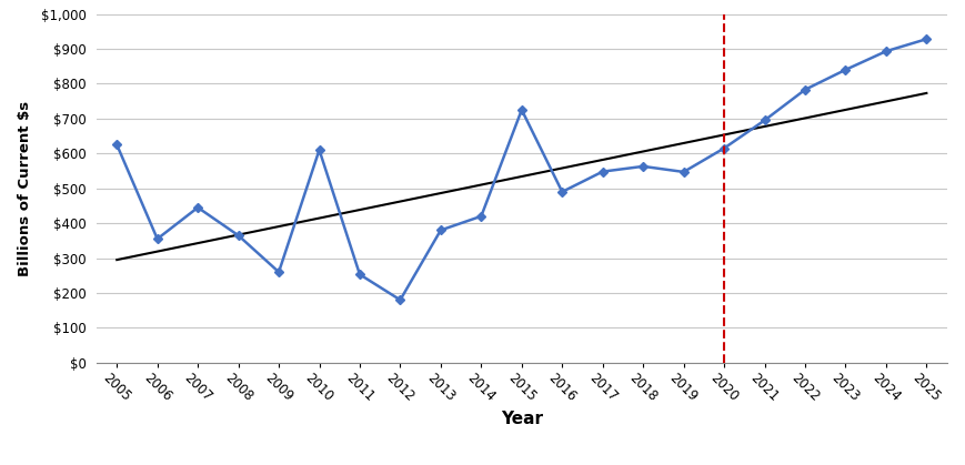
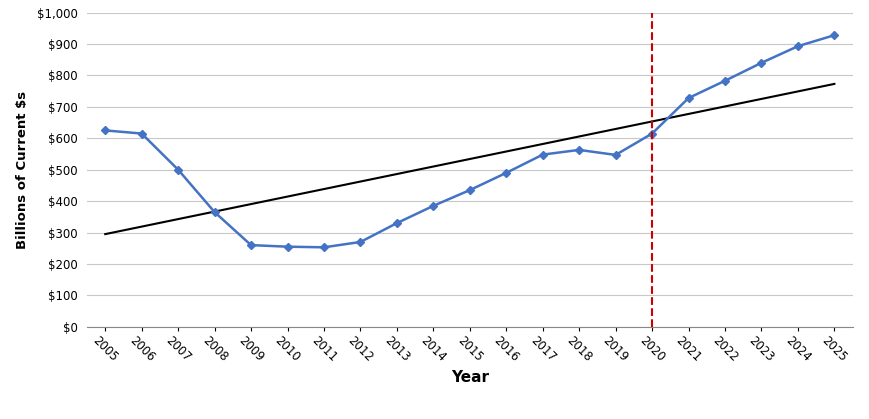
2006: $355 -> $615
2007: $445 -> $500
2010: $610 -> $255
2012: $180 -> $270
2013: $380 -> $330
2014: $420 -> $385
2015: $725 -> $435
2021: $695 -> $728
